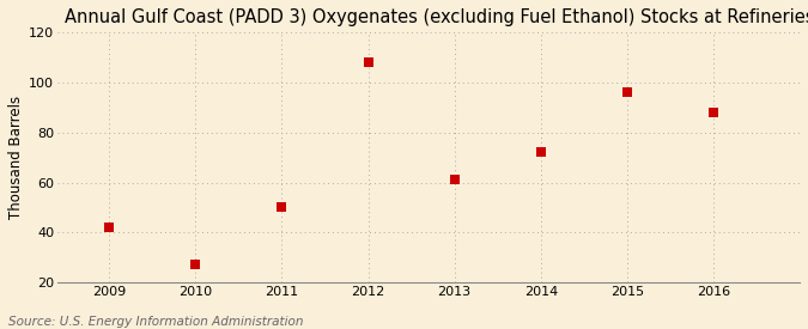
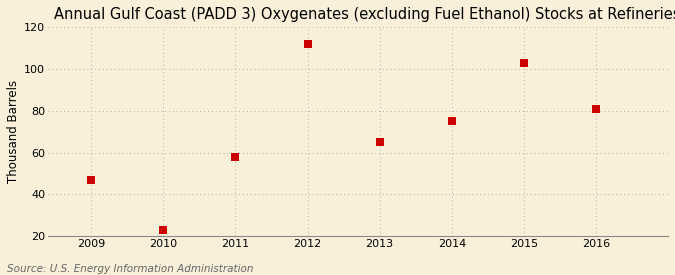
2009: 42 -> 47
2010: 27 -> 23
2011: 50 -> 58
2012: 108 -> 112
2013: 61 -> 65
2014: 72 -> 75
2015: 96 -> 103
2016: 88 -> 81
